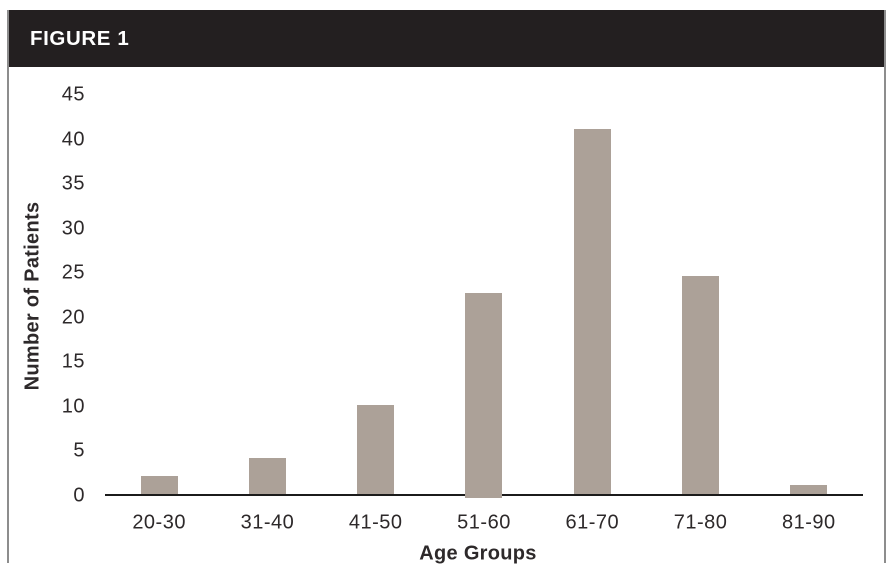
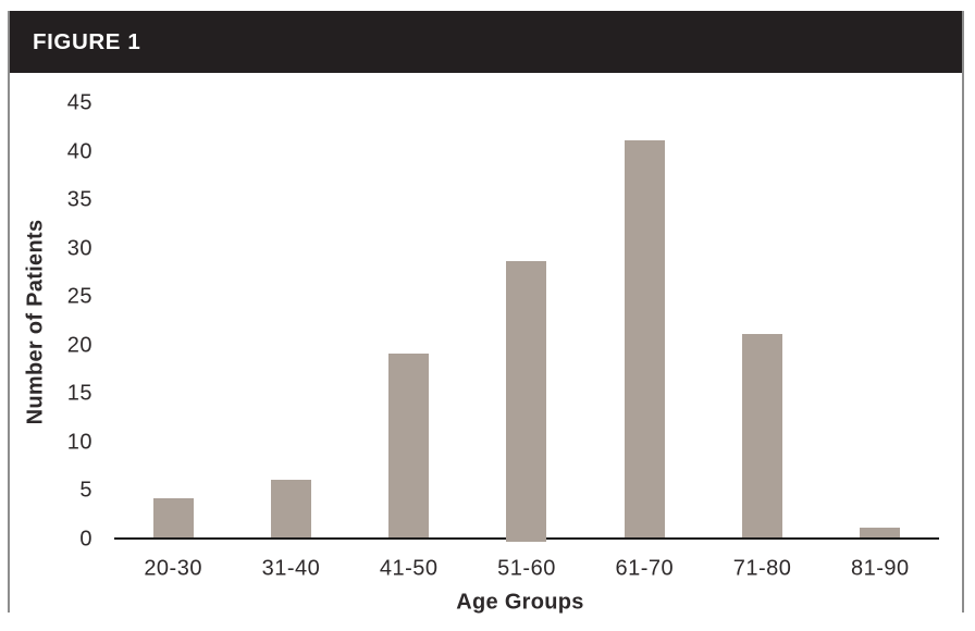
20-30: 2 -> 4
31-40: 4 -> 6
41-50: 10 -> 19
51-60: 23 -> 29
71-80: 24 -> 21
